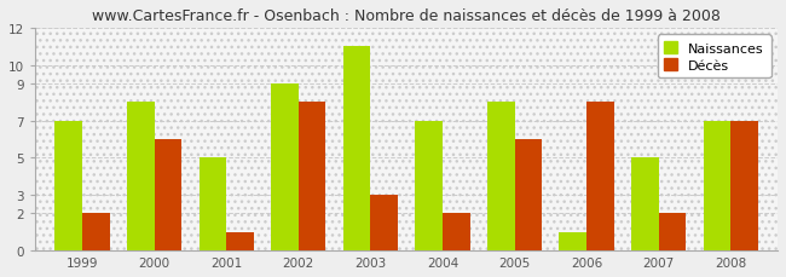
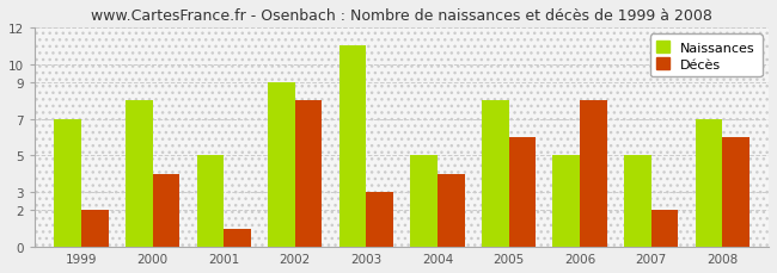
Décès/2000: 6 -> 4
Naissances/2004: 7 -> 5
Décès/2004: 2 -> 4
Naissances/2006: 1 -> 5
Décès/2008: 7 -> 6
